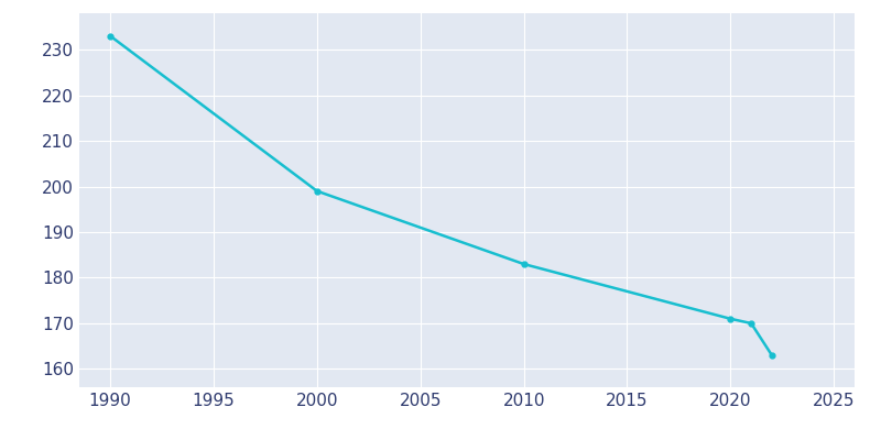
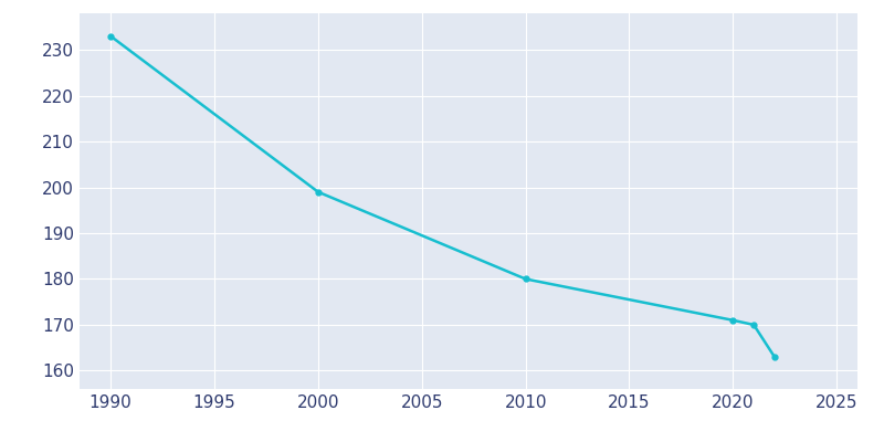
2010: 183 -> 180
